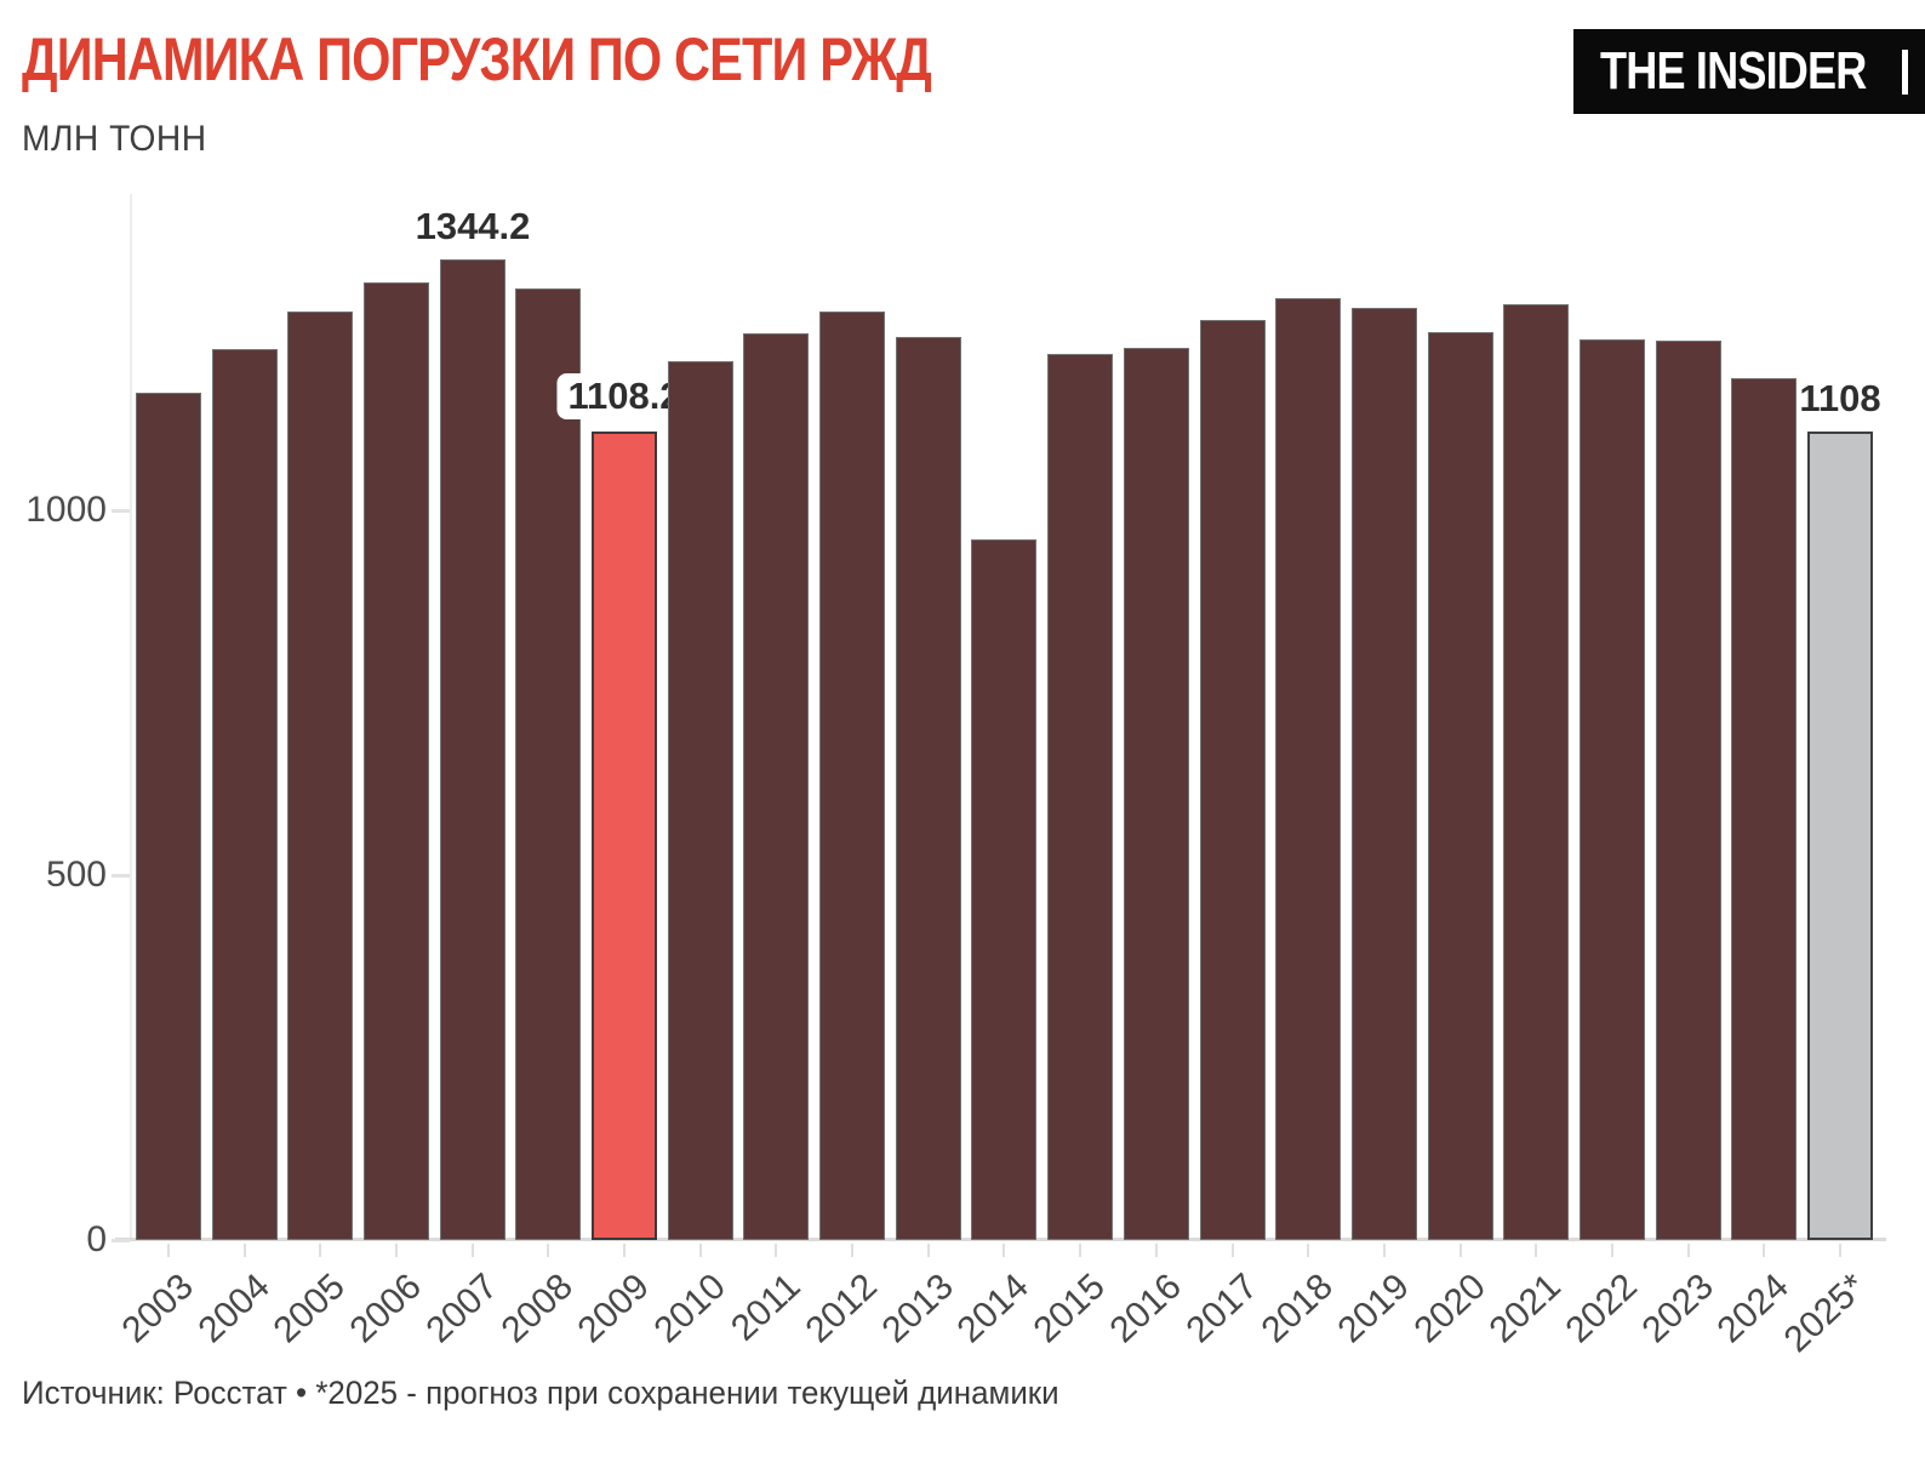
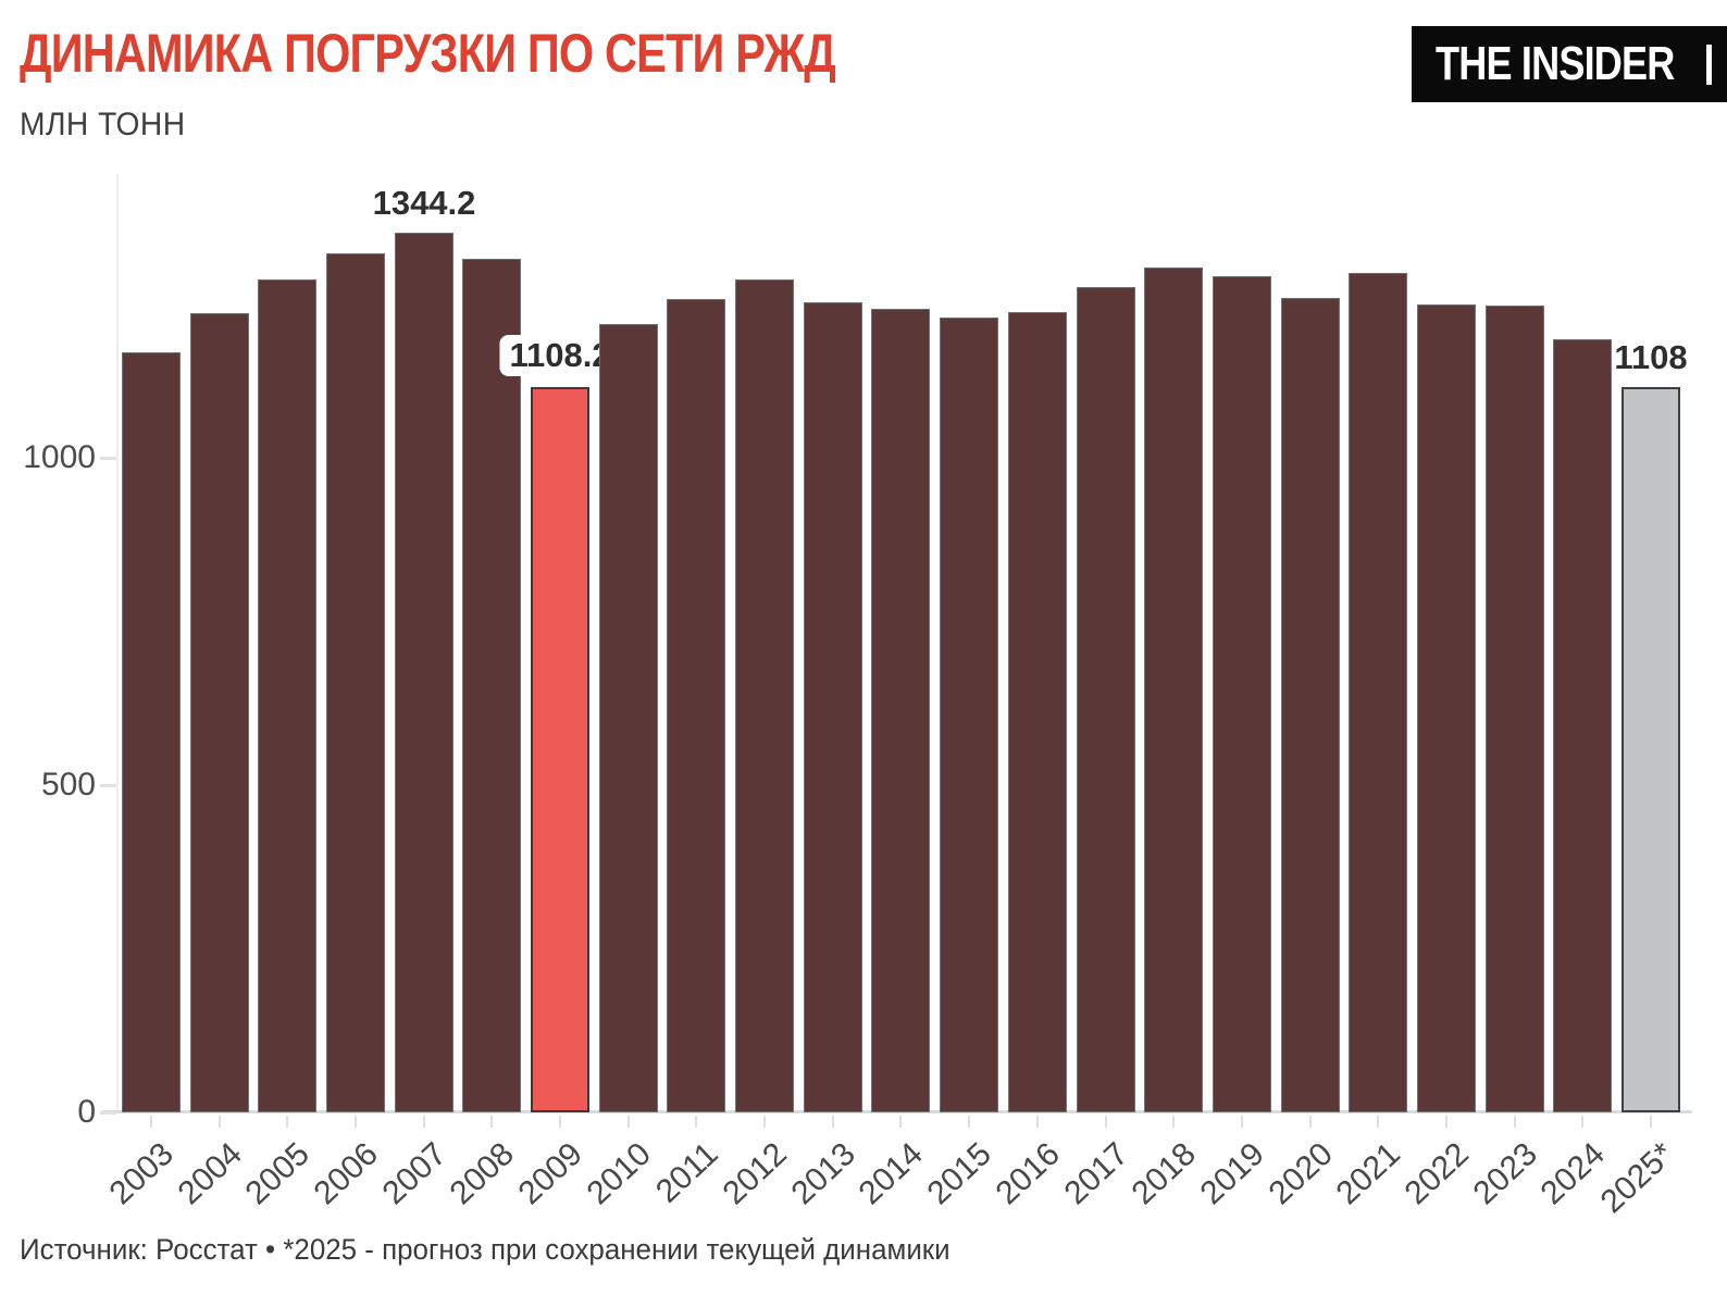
2014: 960 -> 1230
